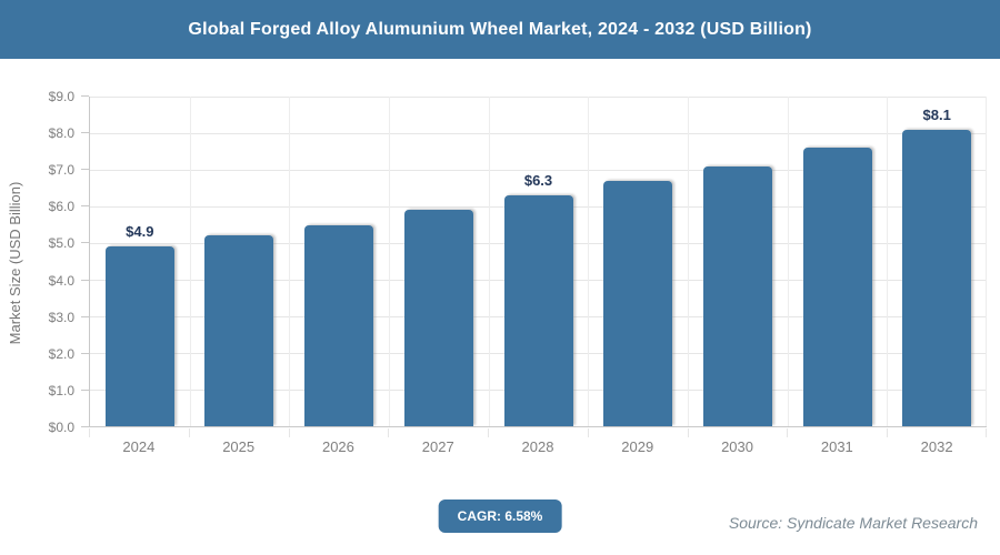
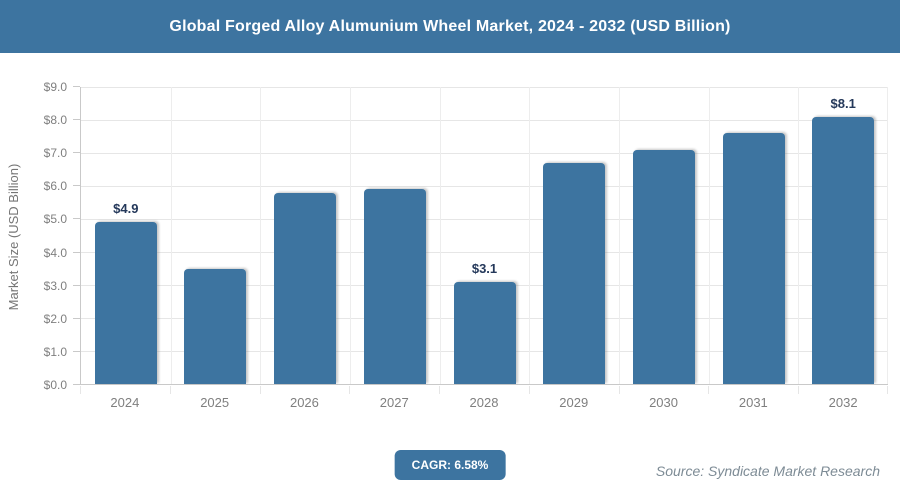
2025: $5.2 -> $3.5
2026: $5.5 -> $5.8
2028: $6.3 -> $3.1
